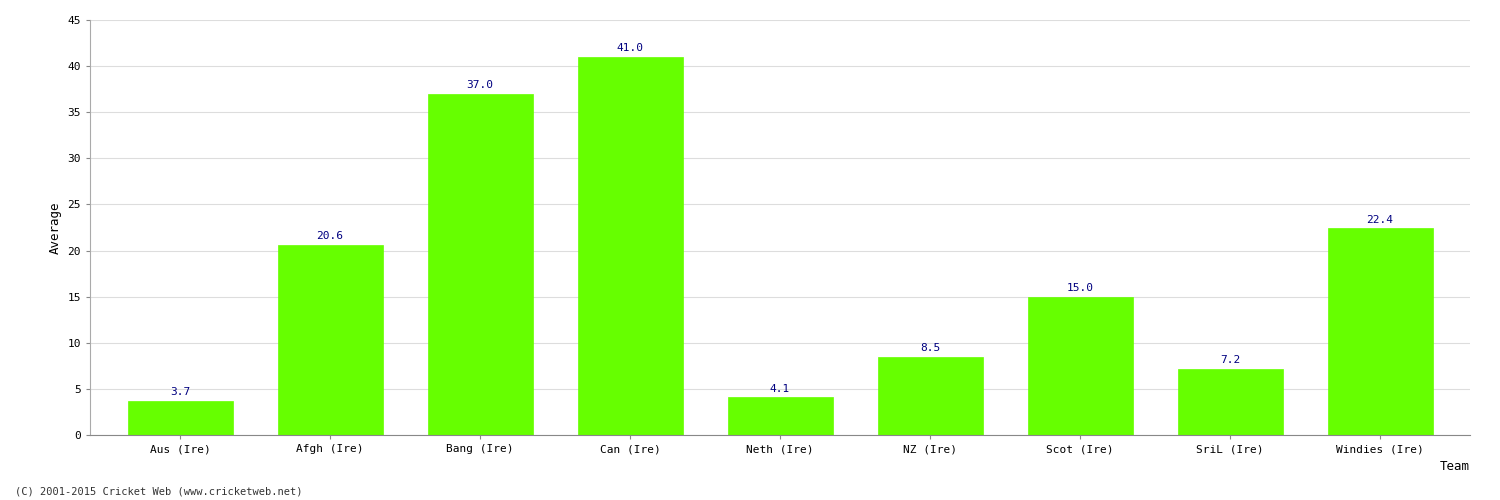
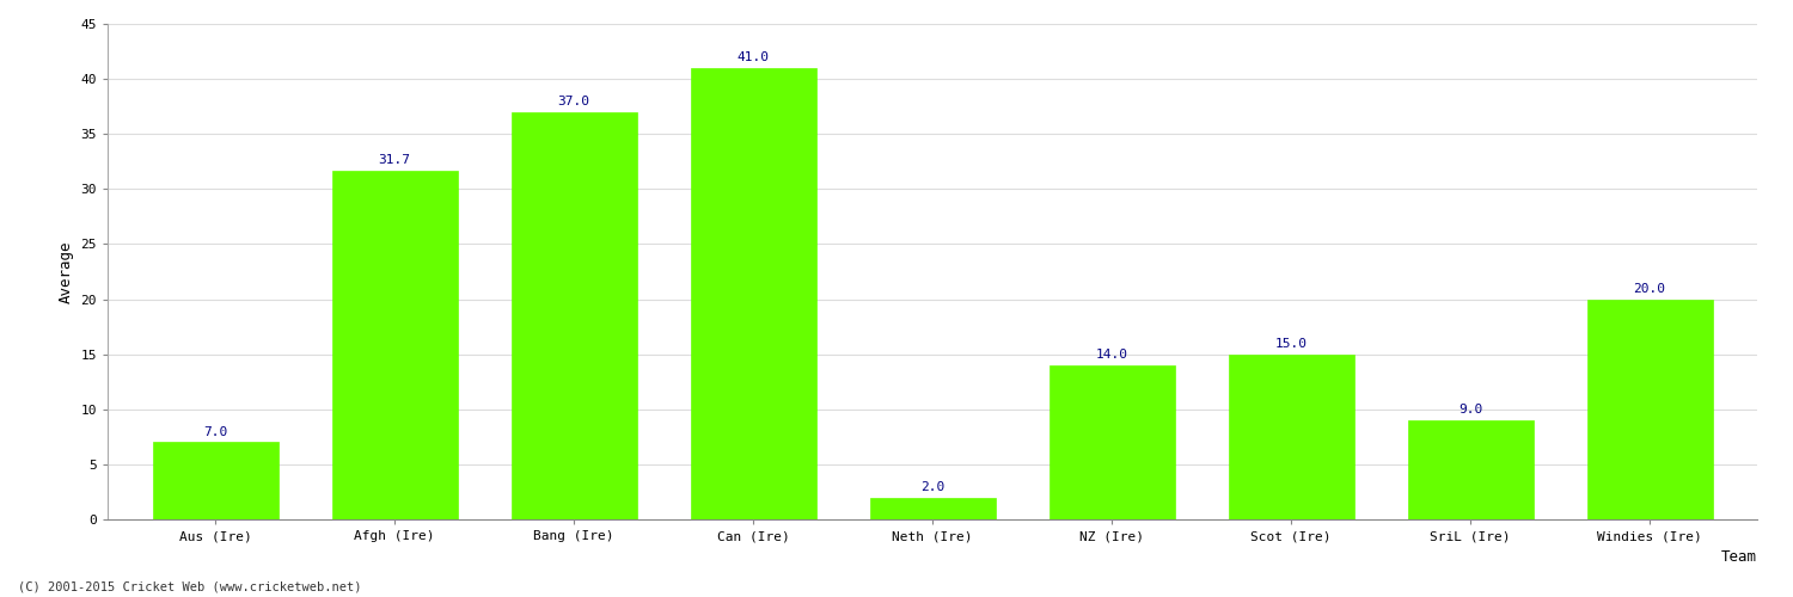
Aus (Ire): 3.7 -> 7.0
Afgh (Ire): 20.6 -> 31.7
Neth (Ire): 4.1 -> 2.0
NZ (Ire): 8.5 -> 14.0
SriL (Ire): 7.2 -> 9.0
Windies (Ire): 22.4 -> 20.0
